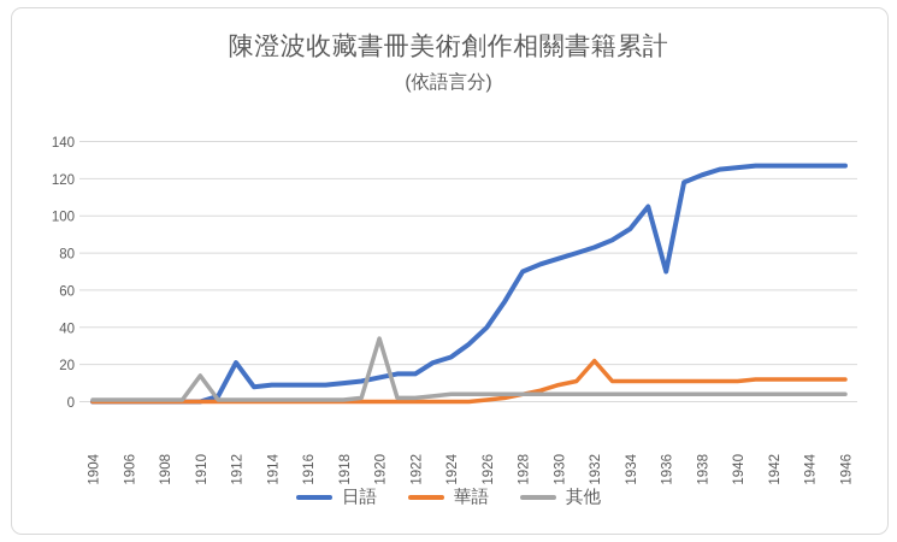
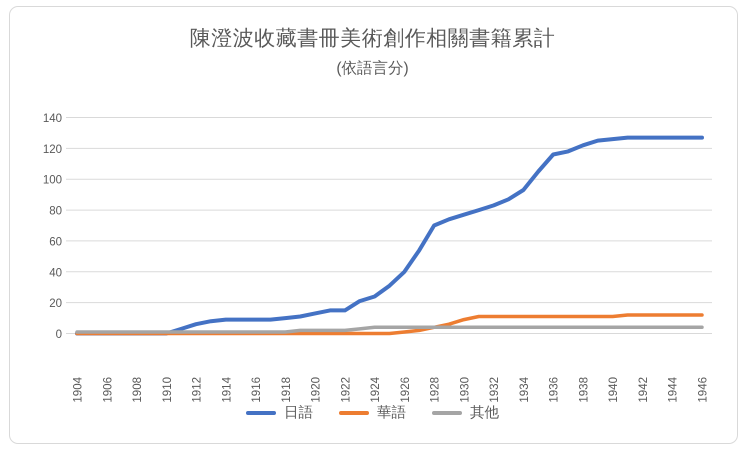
其他/1910: 14 -> 1
日語/1912: 21 -> 6
其他/1920: 34 -> 2
華語/1932: 22 -> 11
日語/1936: 70 -> 116
